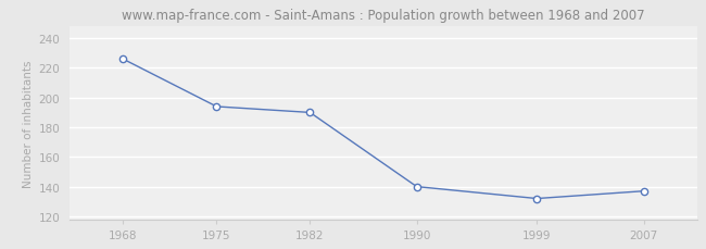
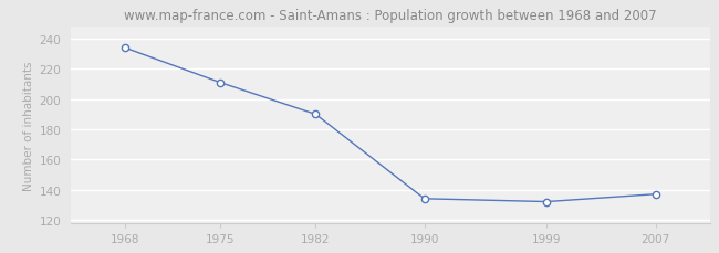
1968: 226 -> 234
1975: 194 -> 211
1990: 140 -> 134
